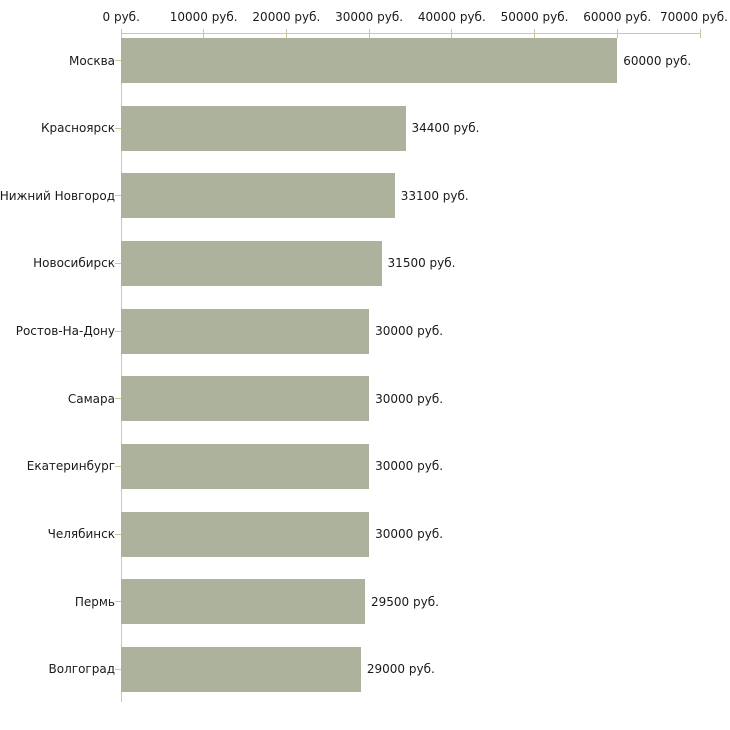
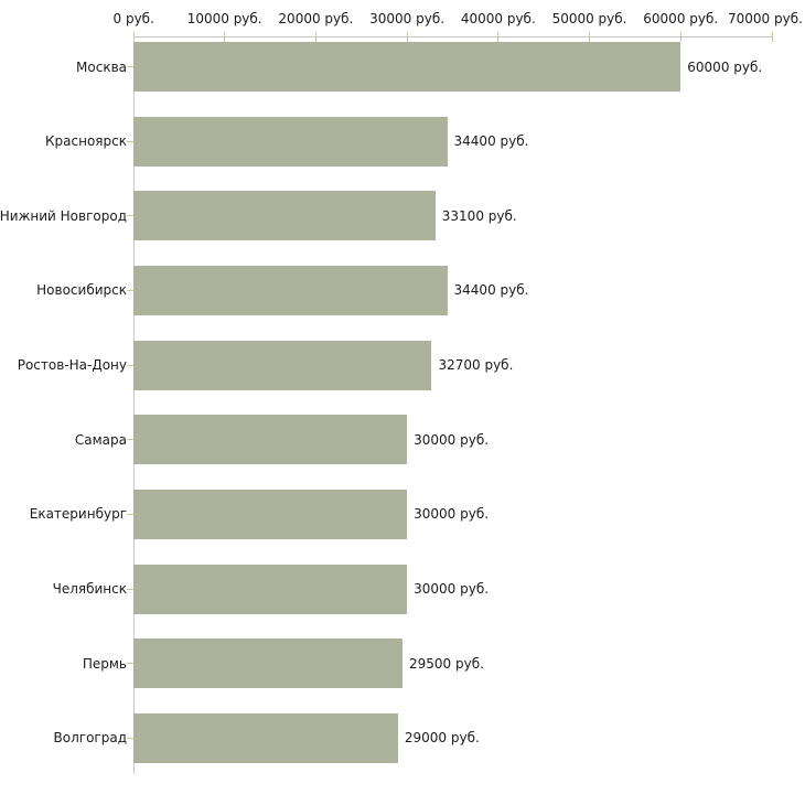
Новосибирск: 31500 -> 34400
Ростов-На-Дону: 30000 -> 32700
